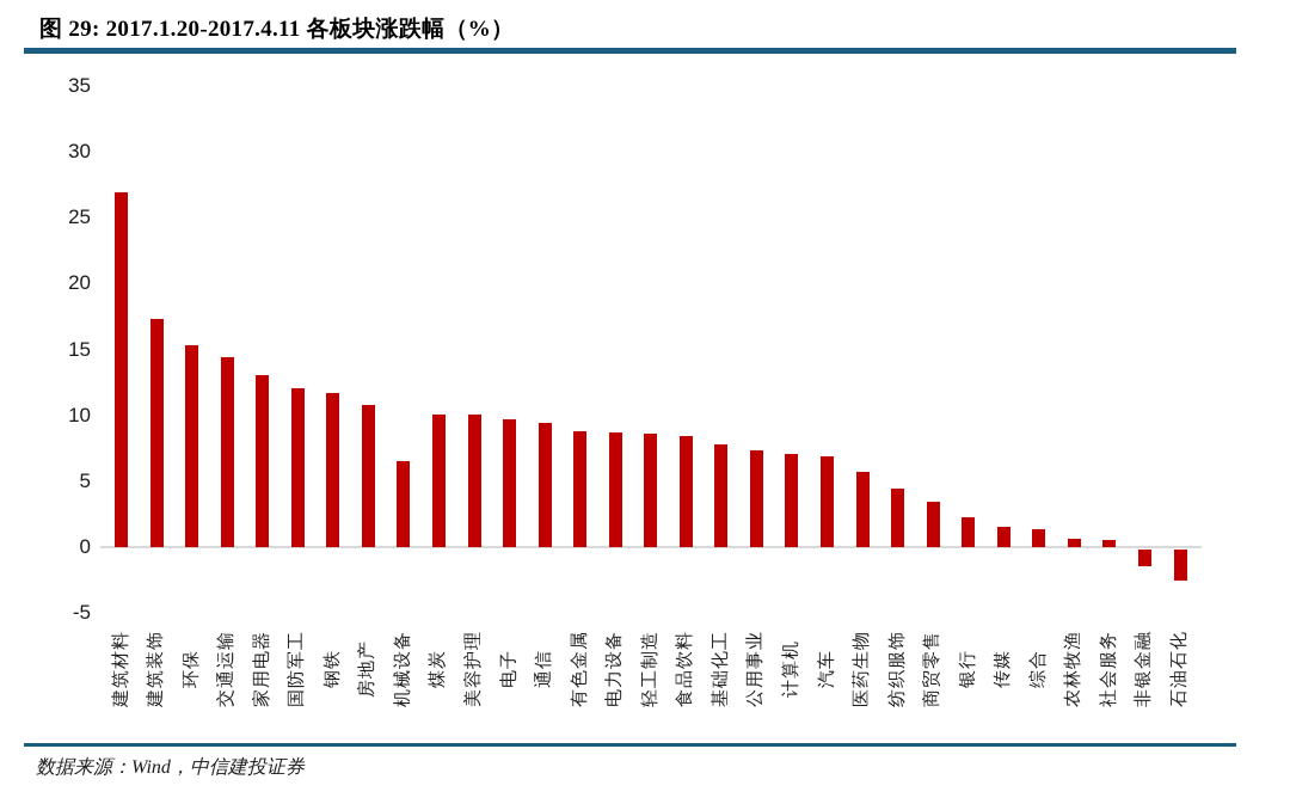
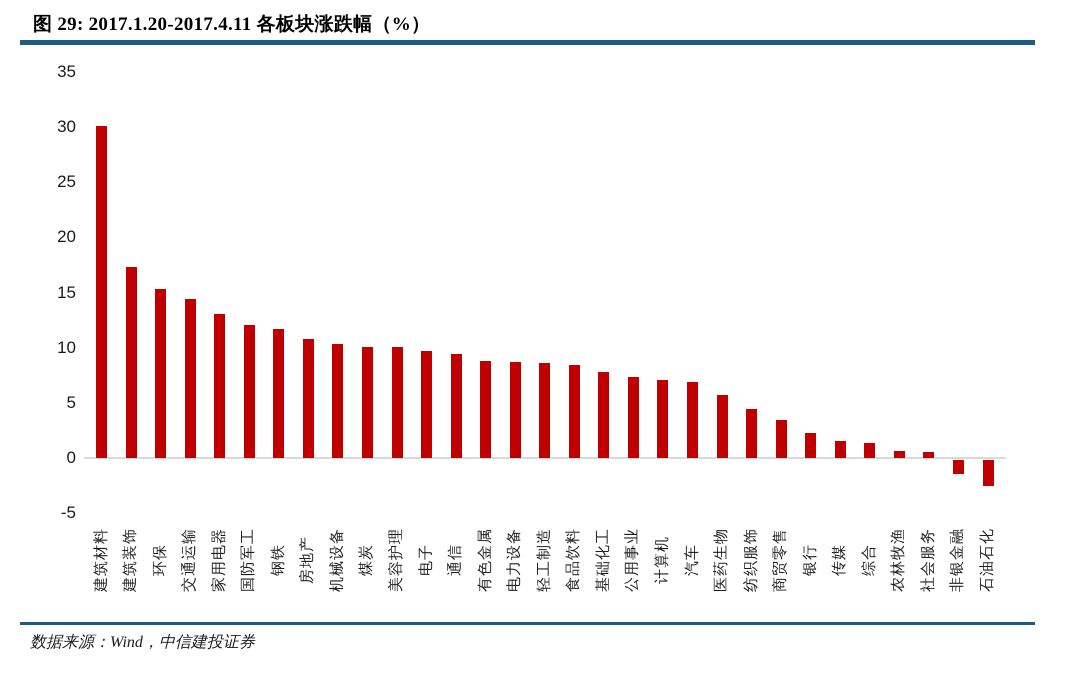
建筑材料: 26.9 -> 30.1
机械设备: 6.5 -> 10.3
